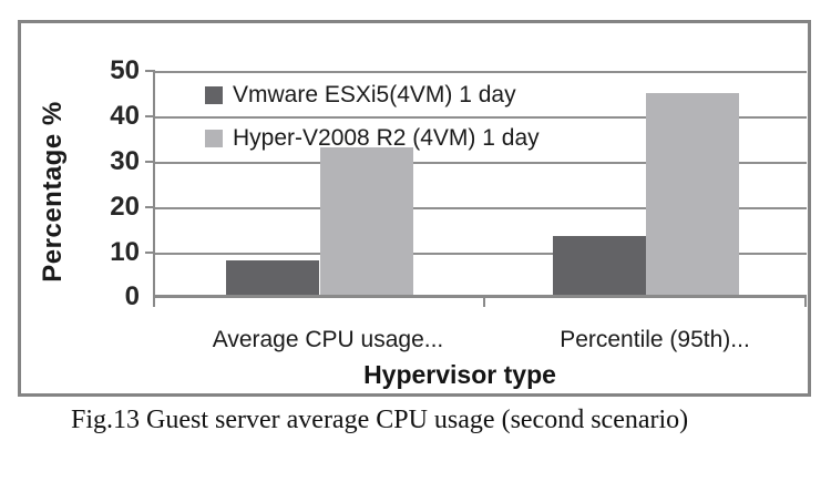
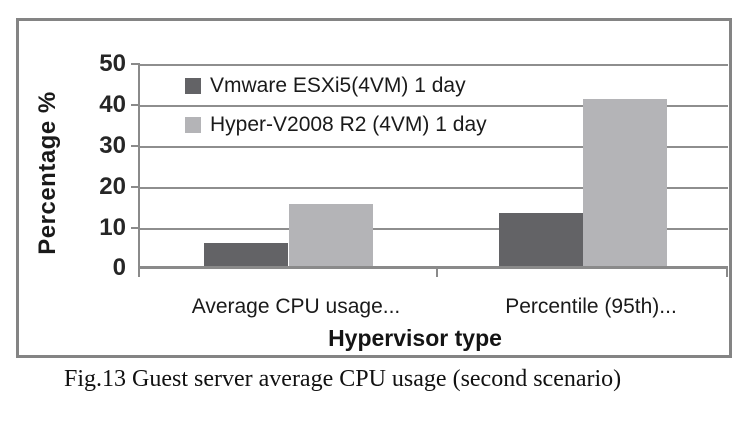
Vmware ESXi5(4VM) 1 day/Average CPU usage...: 8 -> 6
Hyper-V2008 R2 (4VM) 1 day/Average CPU usage...: 33 -> 16
Hyper-V2008 R2 (4VM) 1 day/Percentile (95th)...: 45 -> 42
